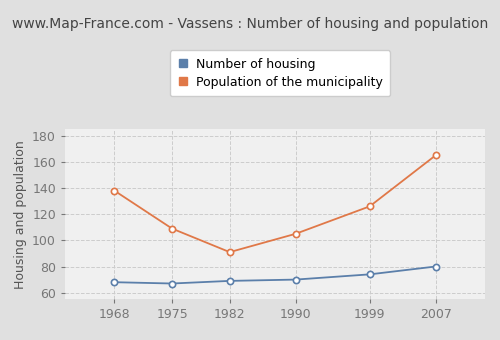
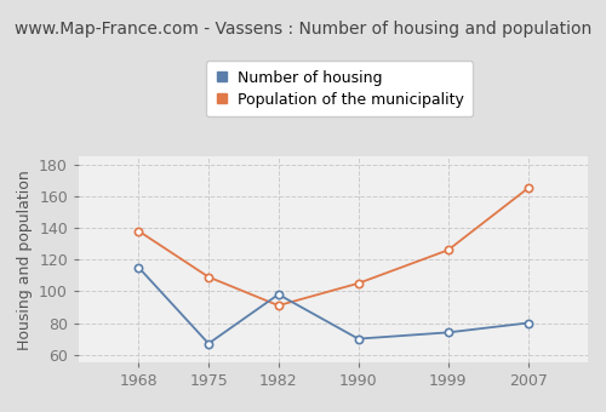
Number of housing/1968: 68 -> 115
Number of housing/1982: 69 -> 98
